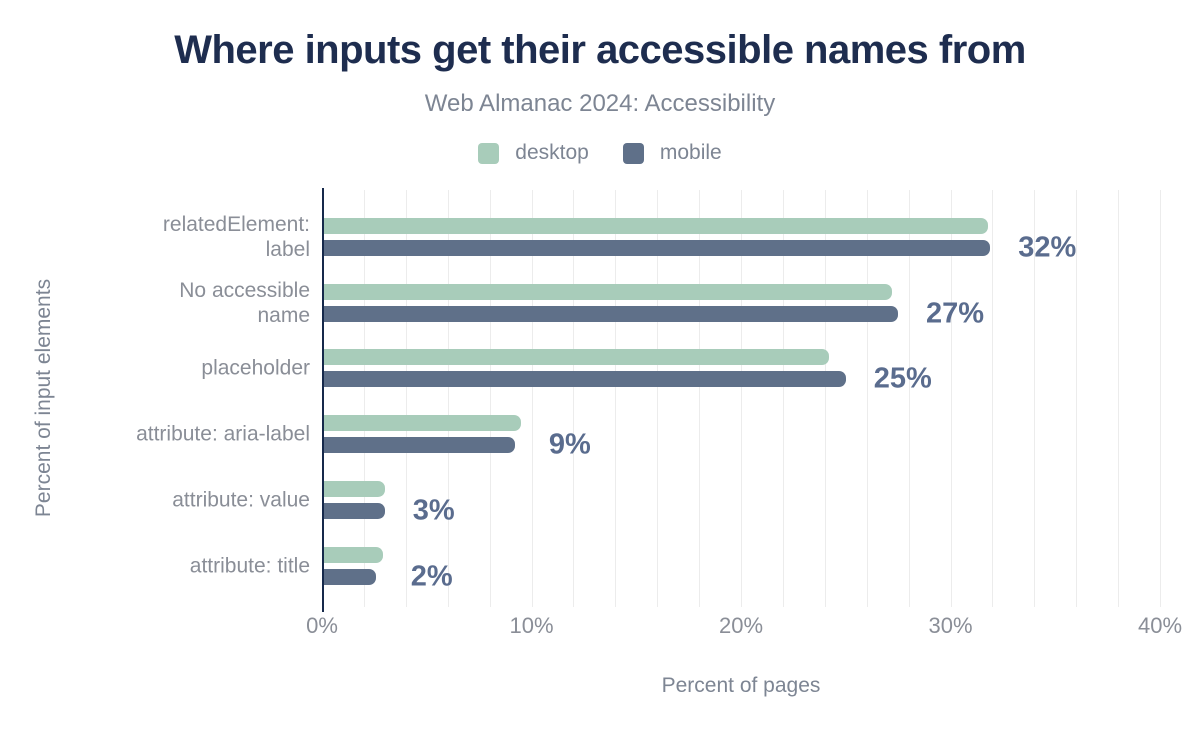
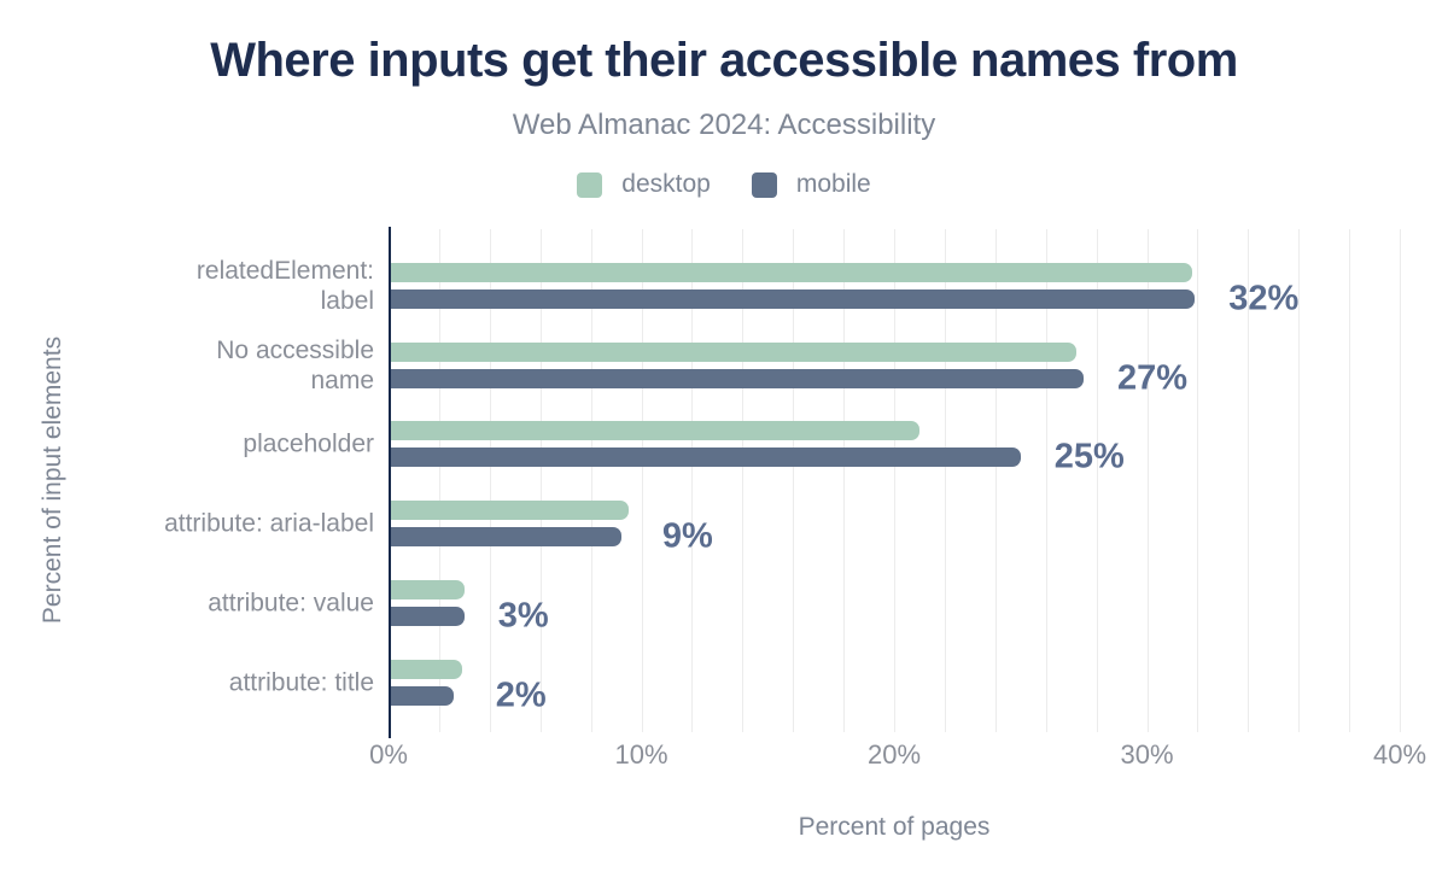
desktop/placeholder: 24.1% -> 20.9%
